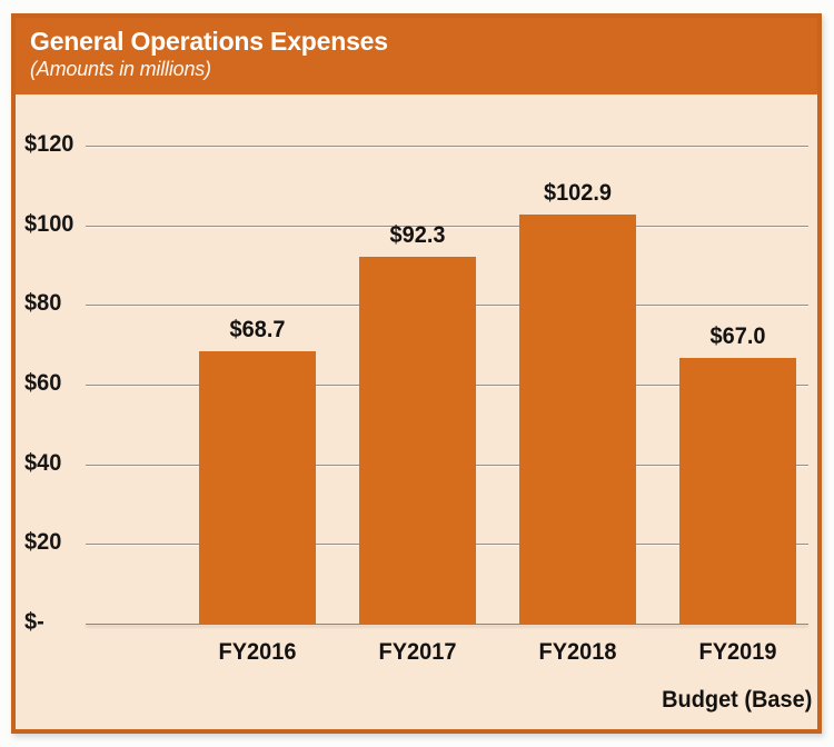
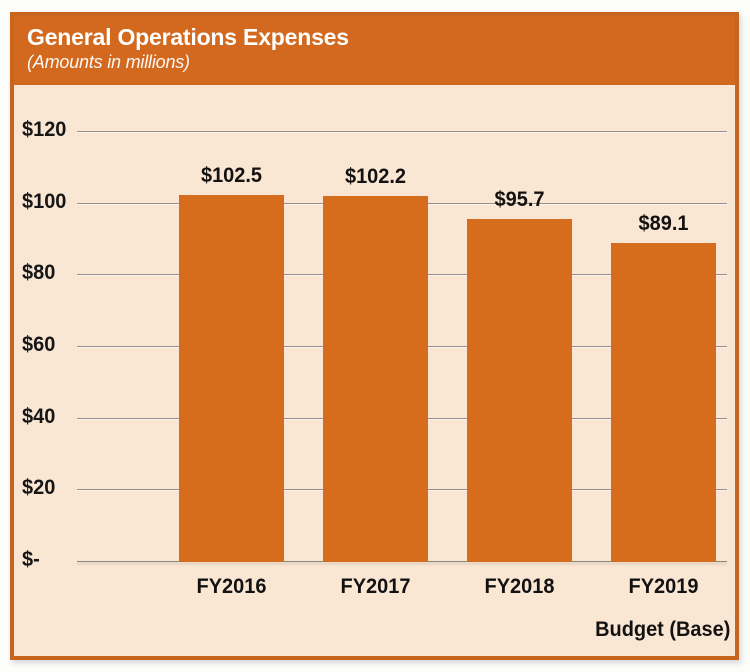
FY2016: $68.7 -> $102.5
FY2017: $92.3 -> $102.2
FY2018: $102.9 -> $95.7
FY2019: $67.0 -> $89.1
